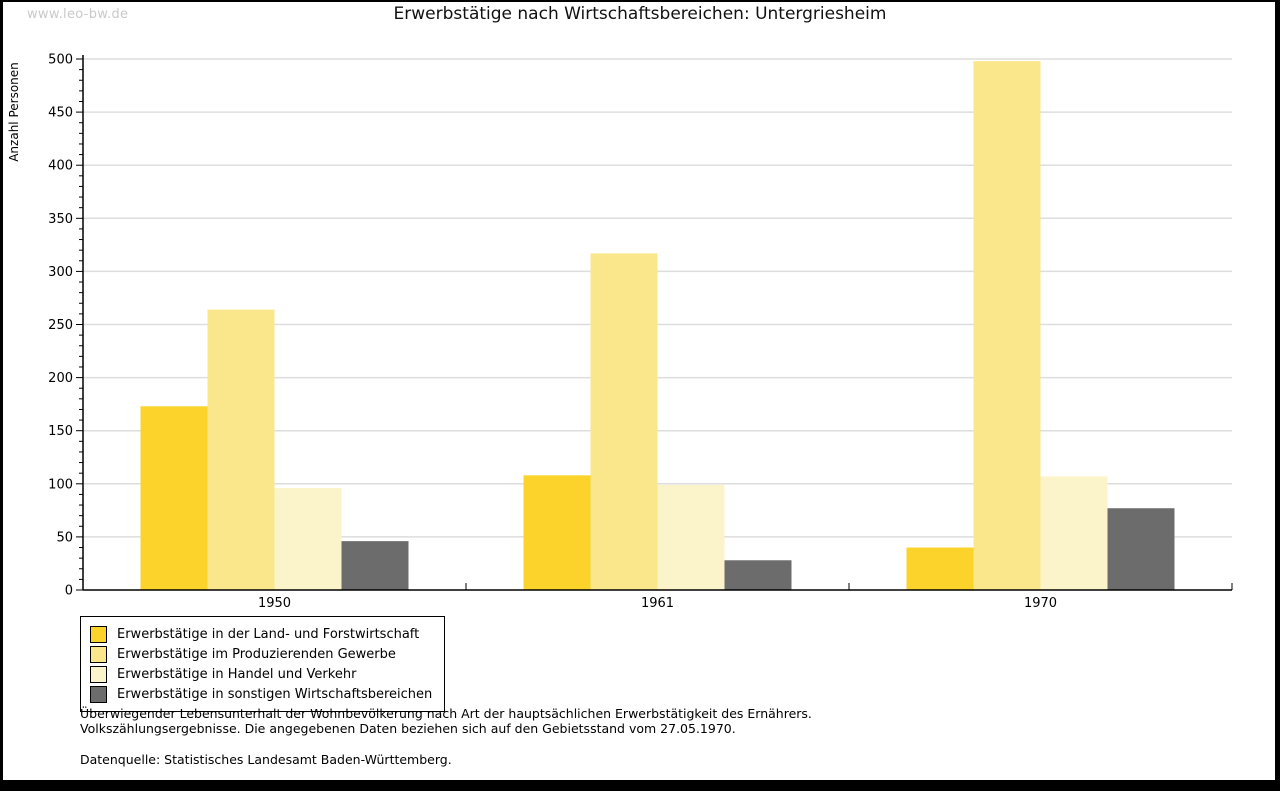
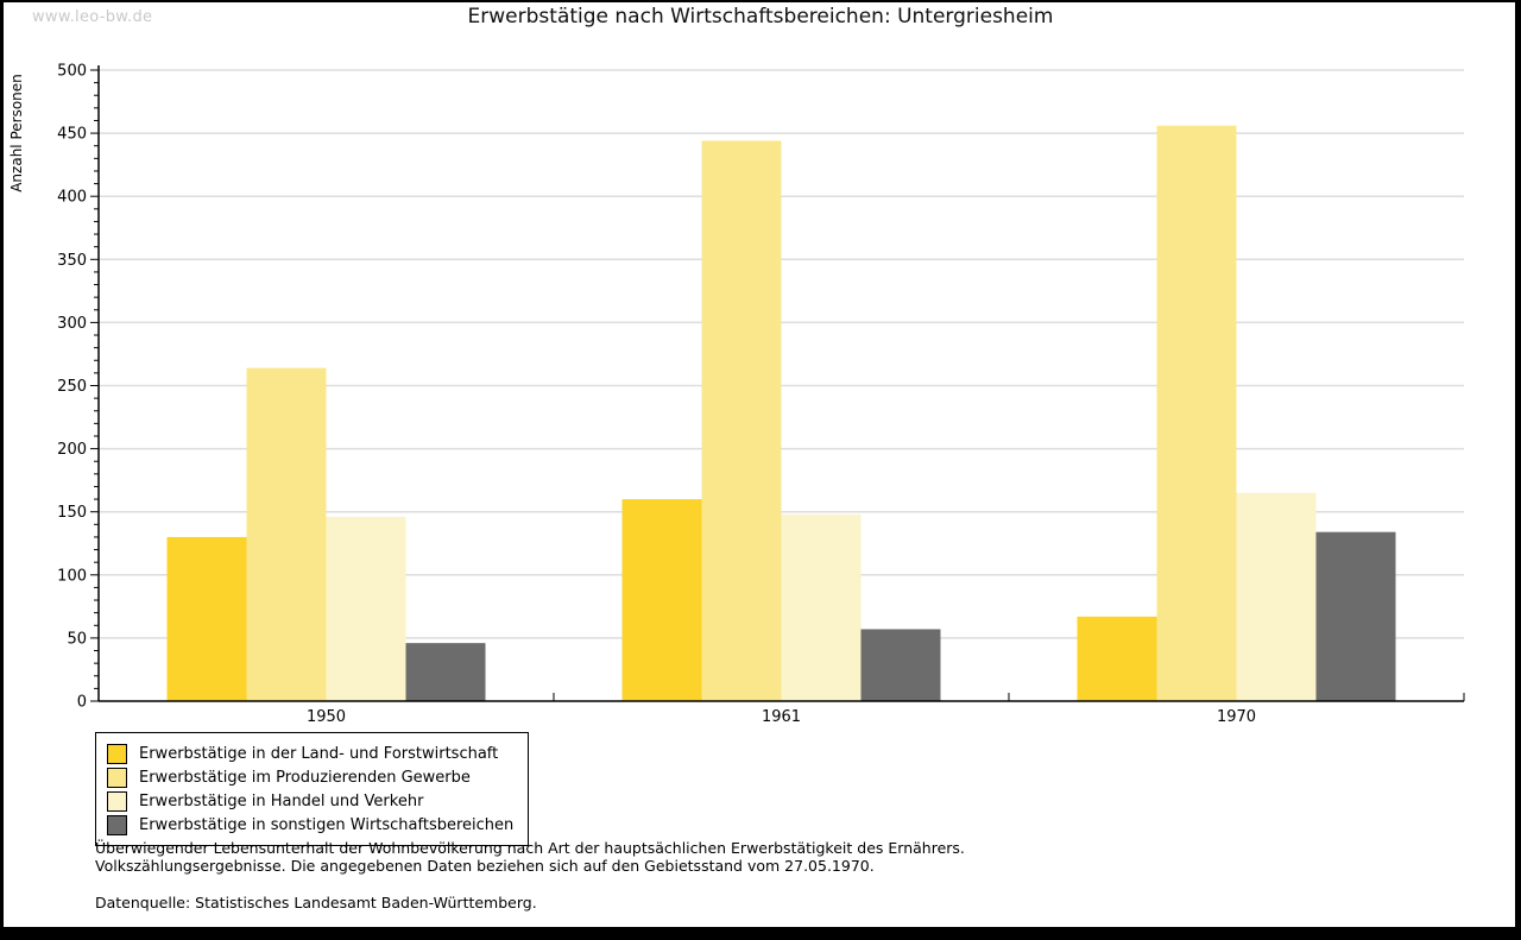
Erwerbstätige in der Land- und Forstwirtschaft/1950: 173 -> 130
Erwerbstätige in Handel und Verkehr/1950: 96 -> 146
Erwerbstätige in der Land- und Forstwirtschaft/1961: 108 -> 160
Erwerbstätige im Produzierenden Gewerbe/1961: 317 -> 444
Erwerbstätige in Handel und Verkehr/1961: 99 -> 148
Erwerbstätige in sonstigen Wirtschaftsbereichen/1961: 28 -> 57
Erwerbstätige in der Land- und Forstwirtschaft/1970: 40 -> 67
Erwerbstätige im Produzierenden Gewerbe/1970: 498 -> 456
Erwerbstätige in Handel und Verkehr/1970: 107 -> 165
Erwerbstätige in sonstigen Wirtschaftsbereichen/1970: 77 -> 134
